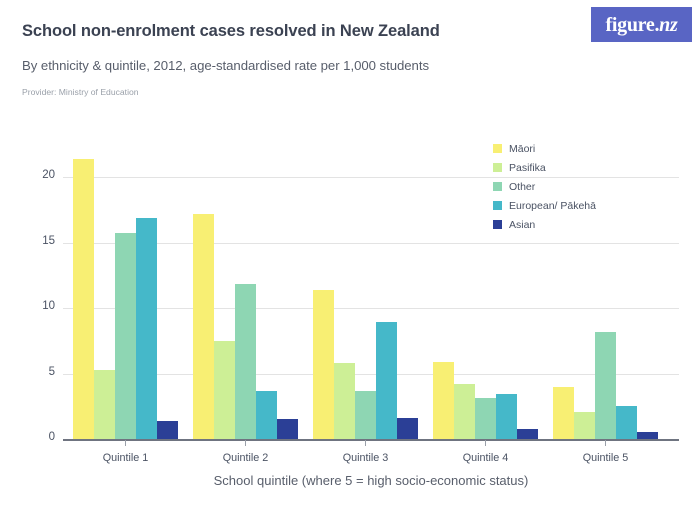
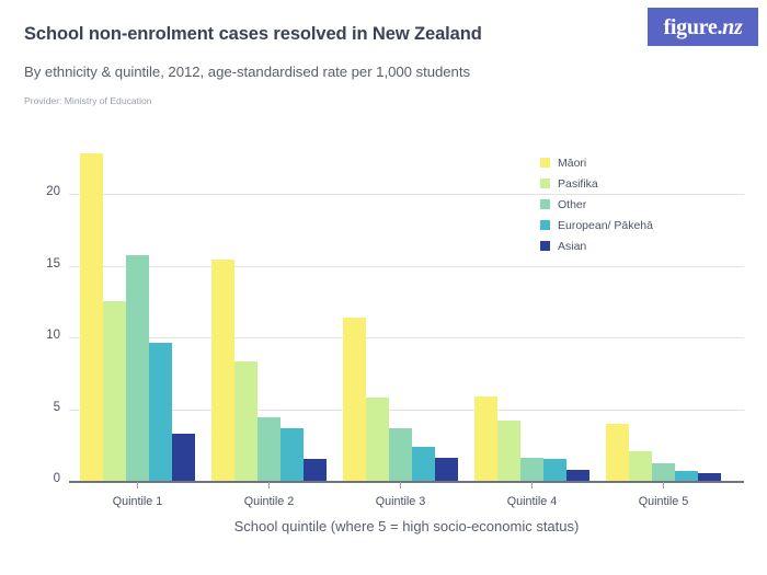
Māori/Quintile 1: 21.4 -> 22.8
Pasifika/Quintile 1: 5.3 -> 12.5
European/ Pākehā/Quintile 1: 16.9 -> 9.6
Asian/Quintile 1: 1.4 -> 3.3
Māori/Quintile 2: 17.2 -> 15.4
Pasifika/Quintile 2: 7.5 -> 8.3
Other/Quintile 2: 11.8 -> 4.4
European/ Pākehā/Quintile 3: 8.9 -> 2.4
Other/Quintile 4: 3.1 -> 1.6
European/ Pākehā/Quintile 4: 3.4 -> 1.5
Other/Quintile 5: 8.2 -> 1.2
European/ Pākehā/Quintile 5: 2.5 -> 0.7
